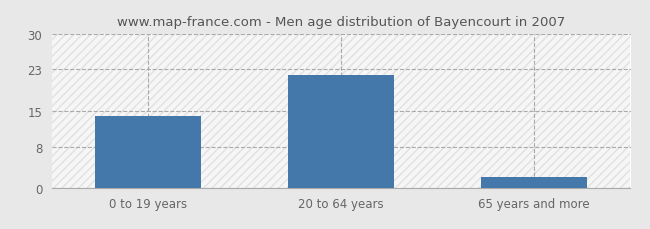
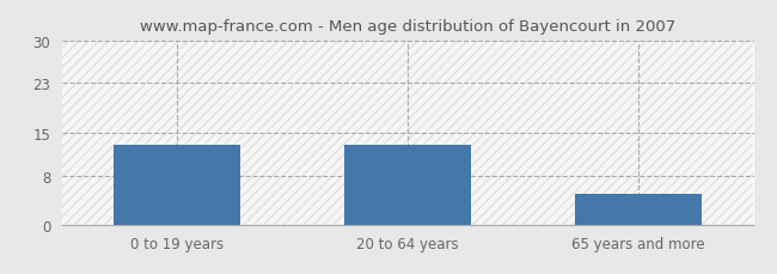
0 to 19 years: 14 -> 13
20 to 64 years: 22 -> 13
65 years and more: 2 -> 5
